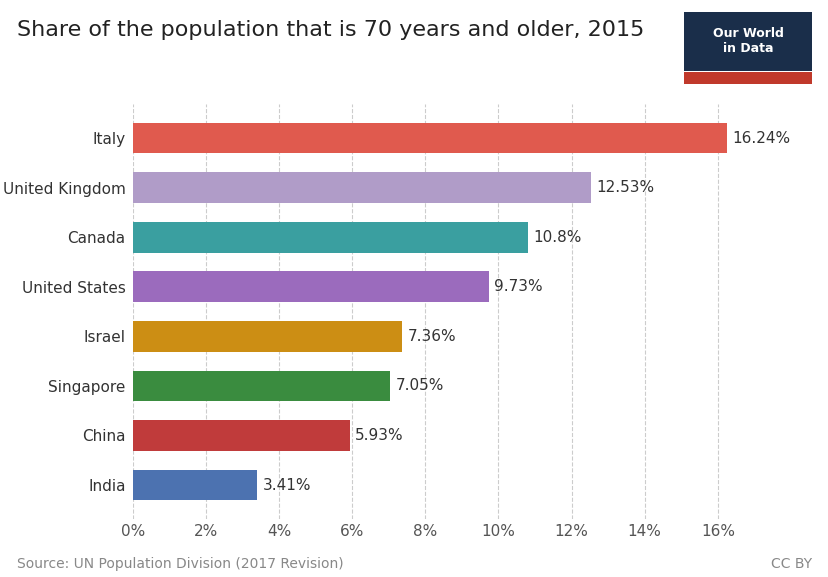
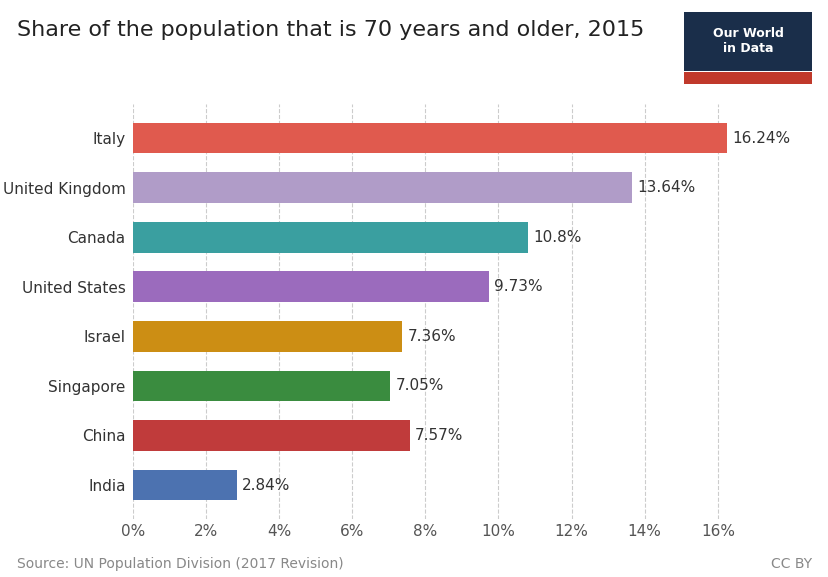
United Kingdom: 12.53% -> 13.64%
China: 5.93% -> 7.57%
India: 3.41% -> 2.84%
